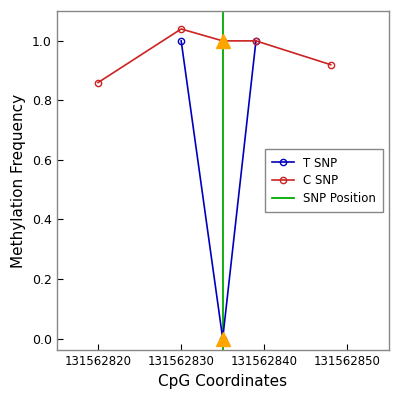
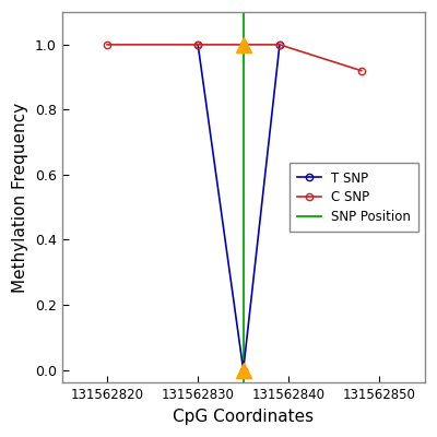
C SNP/131562820: 0.86 -> 1.00
C SNP/131562830: 1.04 -> 1.00
